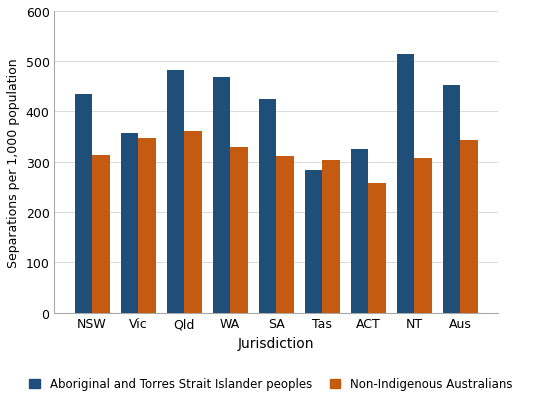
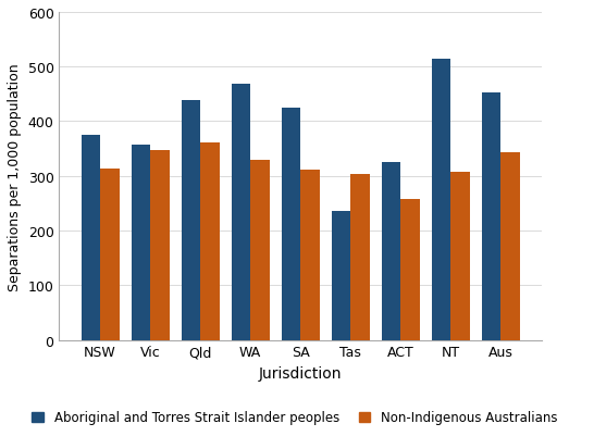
Aboriginal and Torres Strait Islander peoples/NSW: 434 -> 375
Aboriginal and Torres Strait Islander peoples/Qld: 482 -> 438
Aboriginal and Torres Strait Islander peoples/Tas: 284 -> 235
